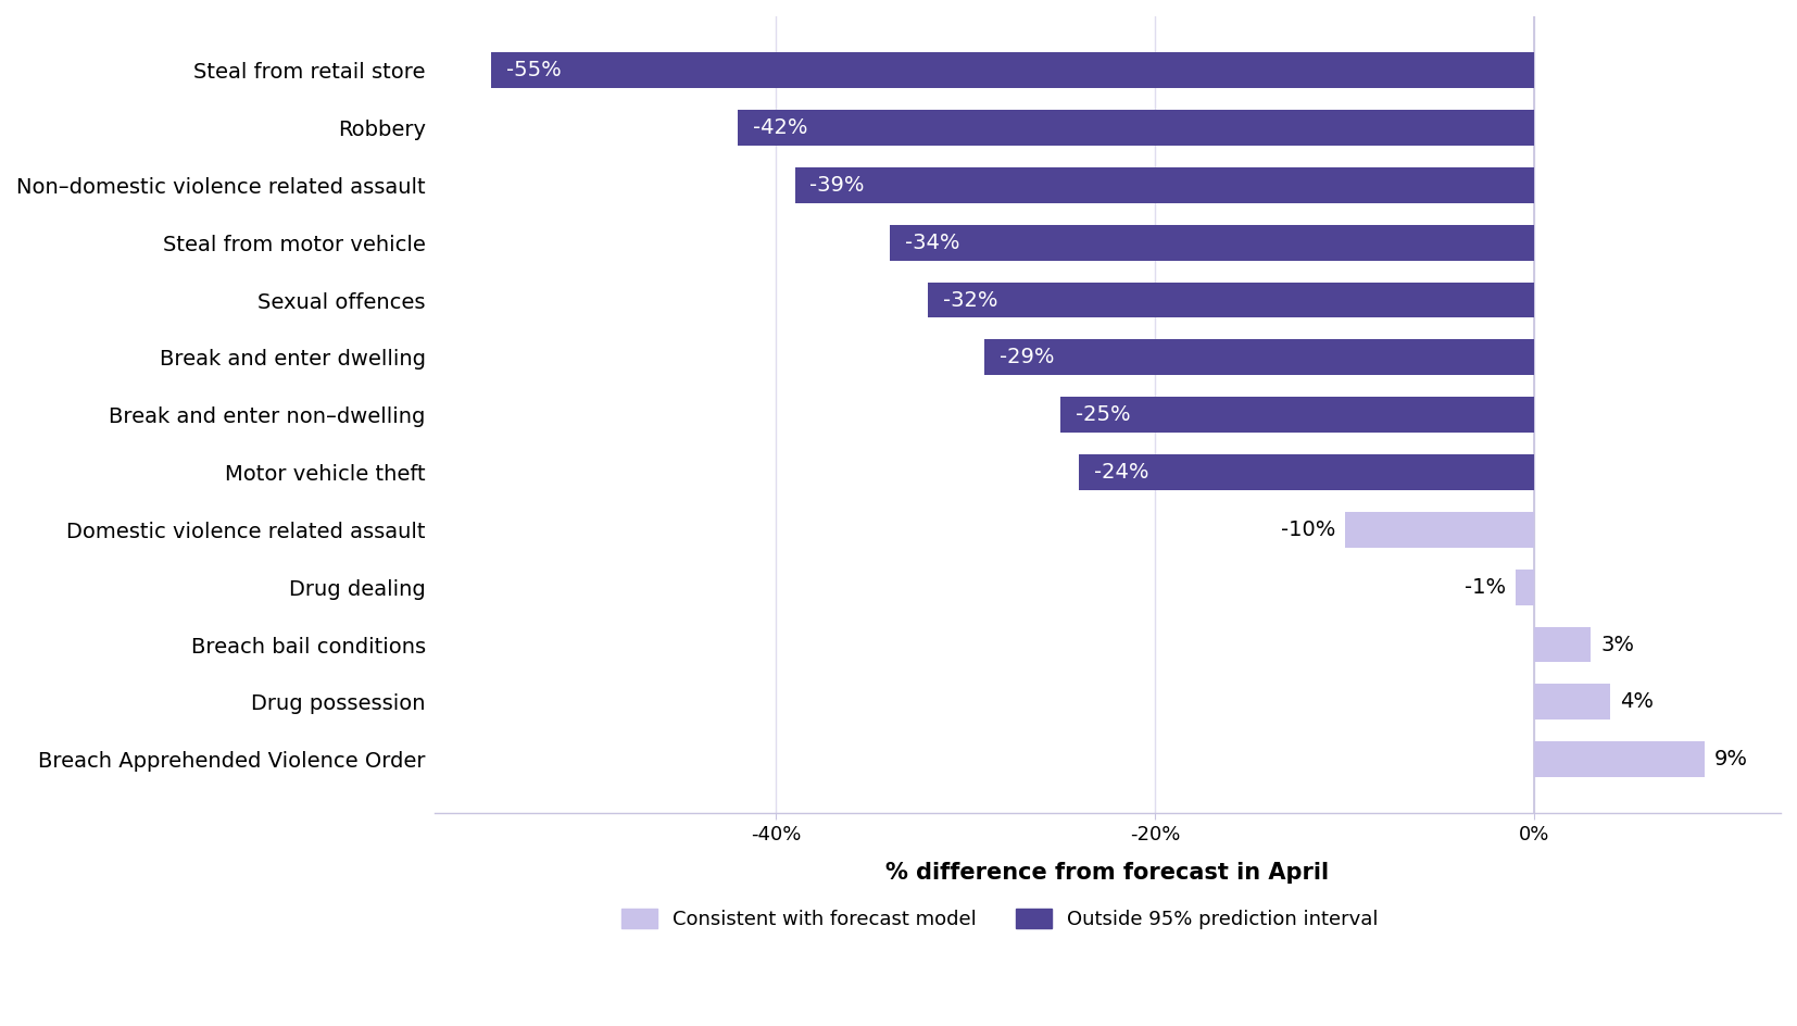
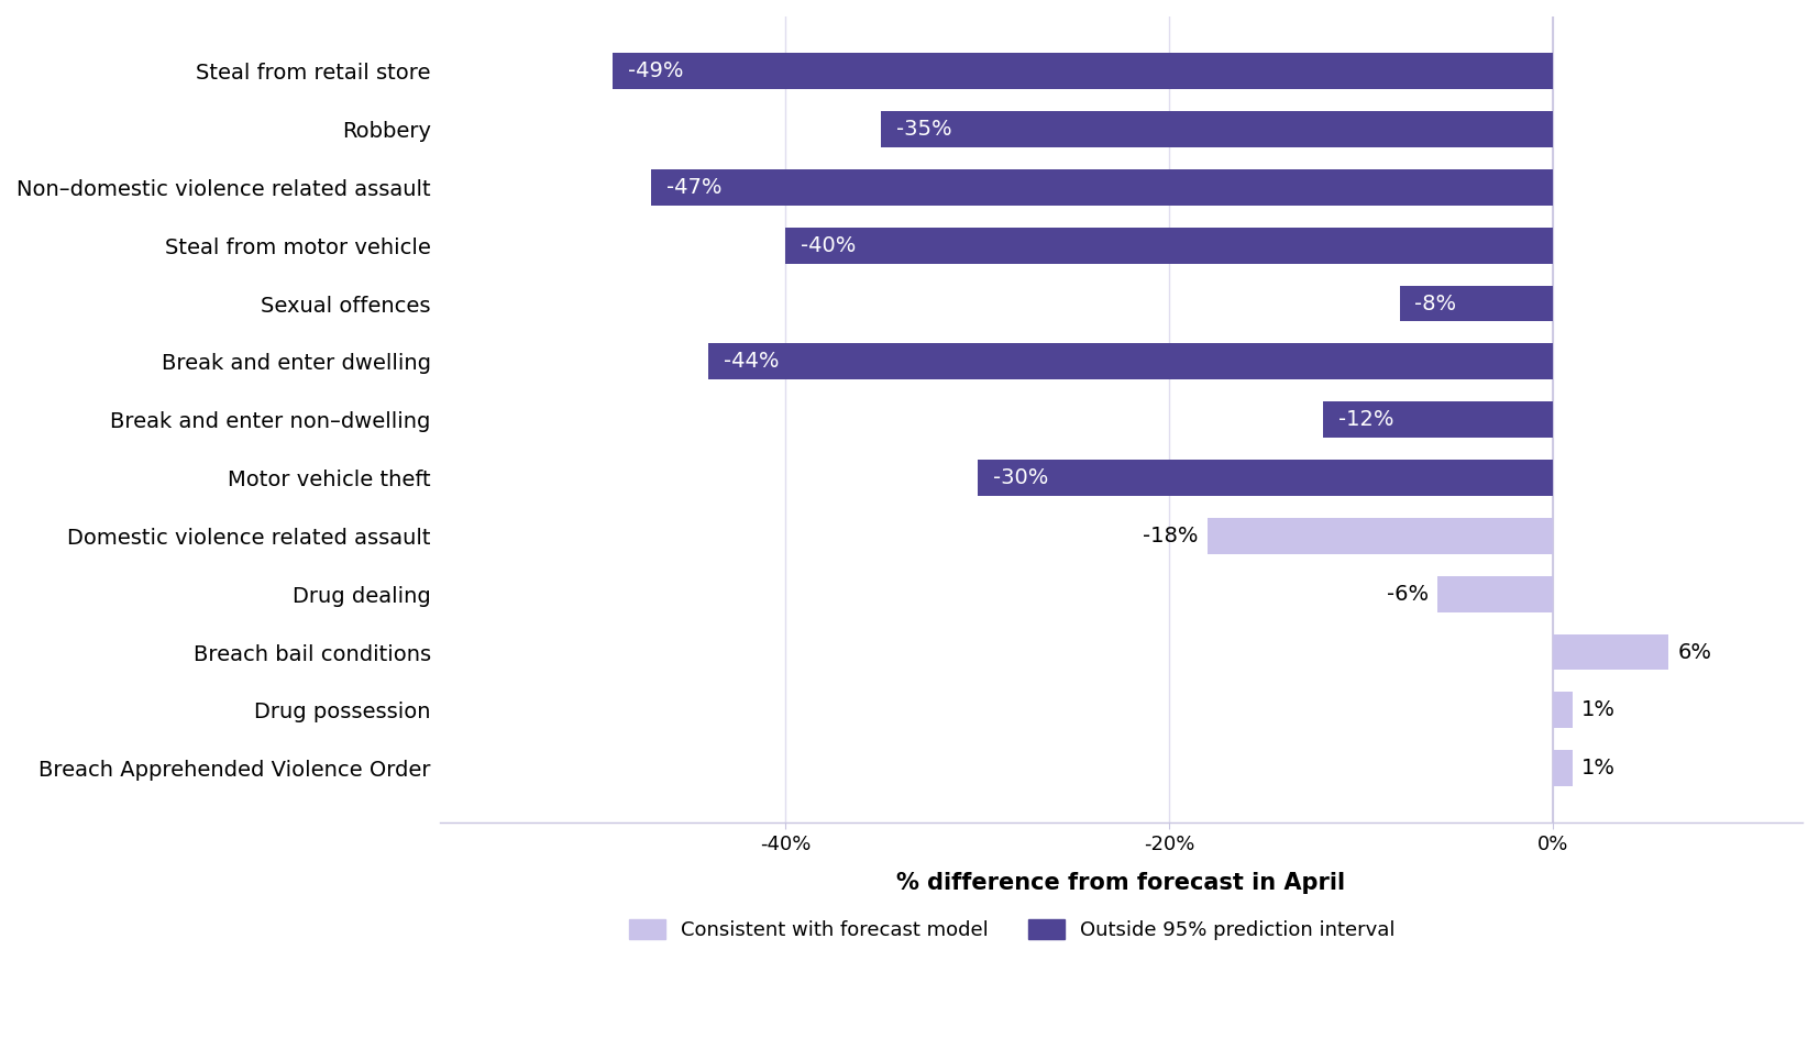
Steal from retail store: -55% -> -49%
Robbery: -42% -> -35%
Non–domestic violence related assault: -39% -> -47%
Steal from motor vehicle: -34% -> -40%
Sexual offences: -32% -> -8%
Break and enter dwelling: -29% -> -44%
Break and enter non–dwelling: -25% -> -12%
Motor vehicle theft: -24% -> -30%
Domestic violence related assault: -10% -> -18%
Drug dealing: -1% -> -6%
Breach bail conditions: 3% -> 6%
Drug possession: 4% -> 1%
Breach Apprehended Violence Order: 9% -> 1%
